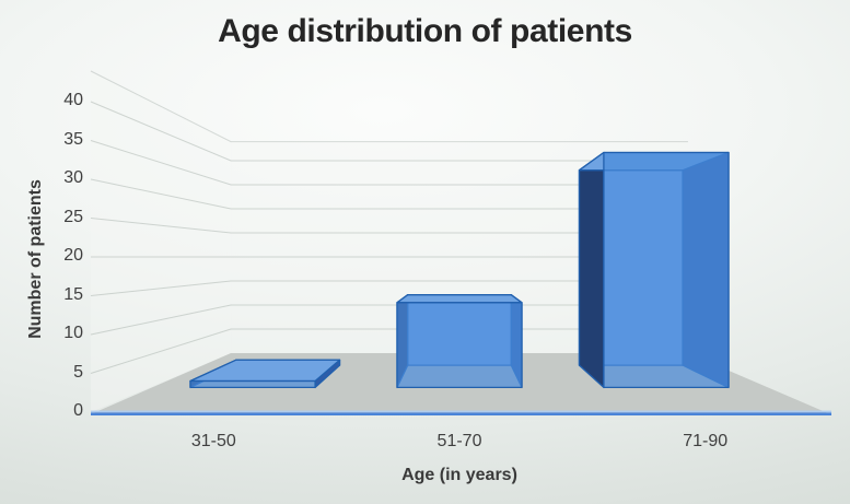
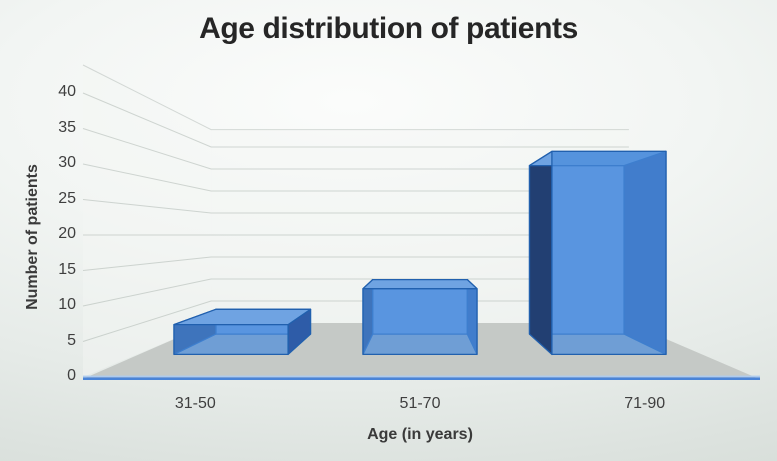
31-50: 1 -> 5
51-70: 13 -> 11
71-90: 36 -> 34
